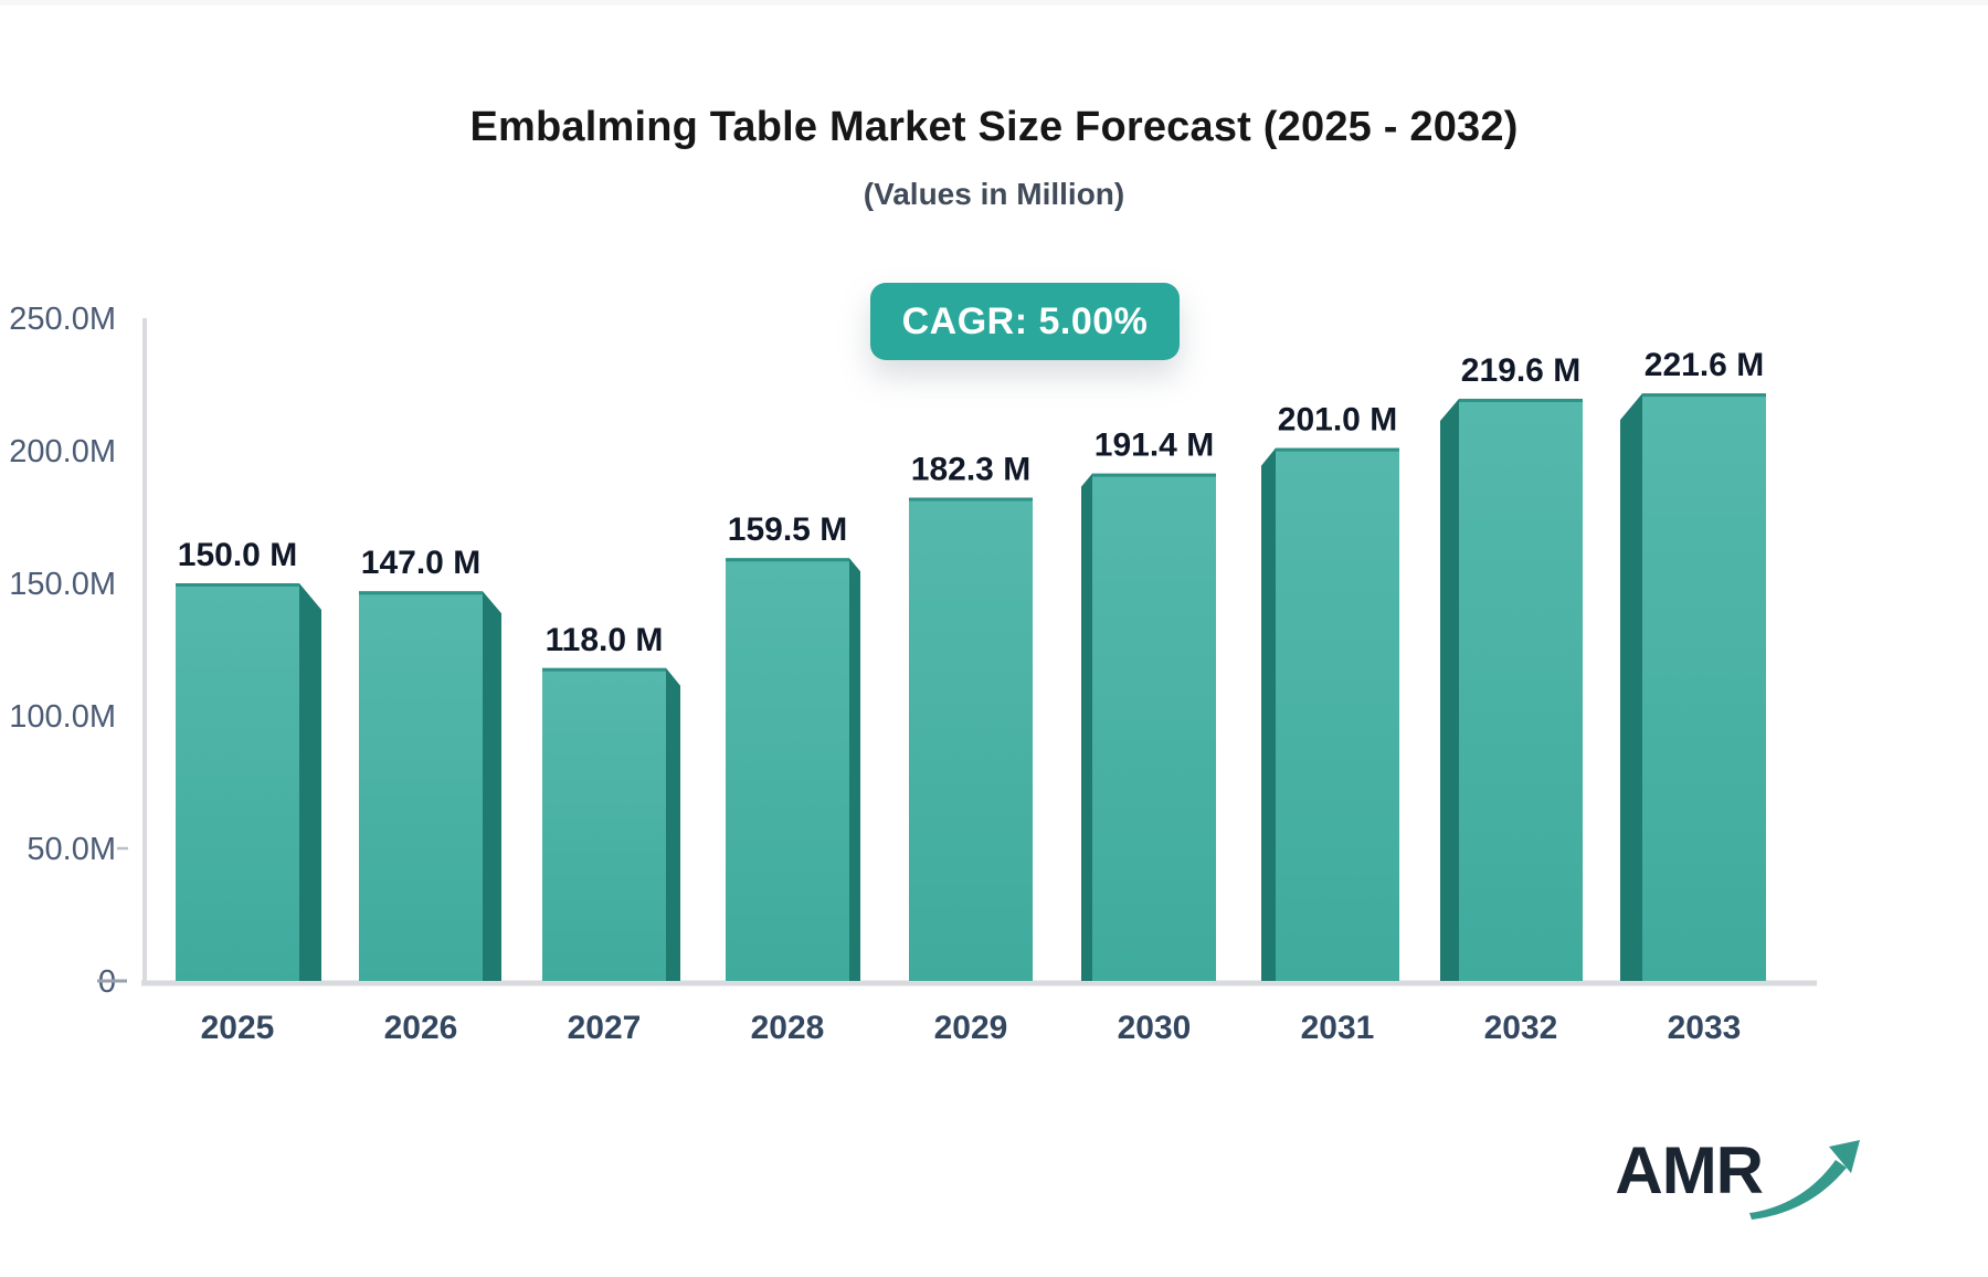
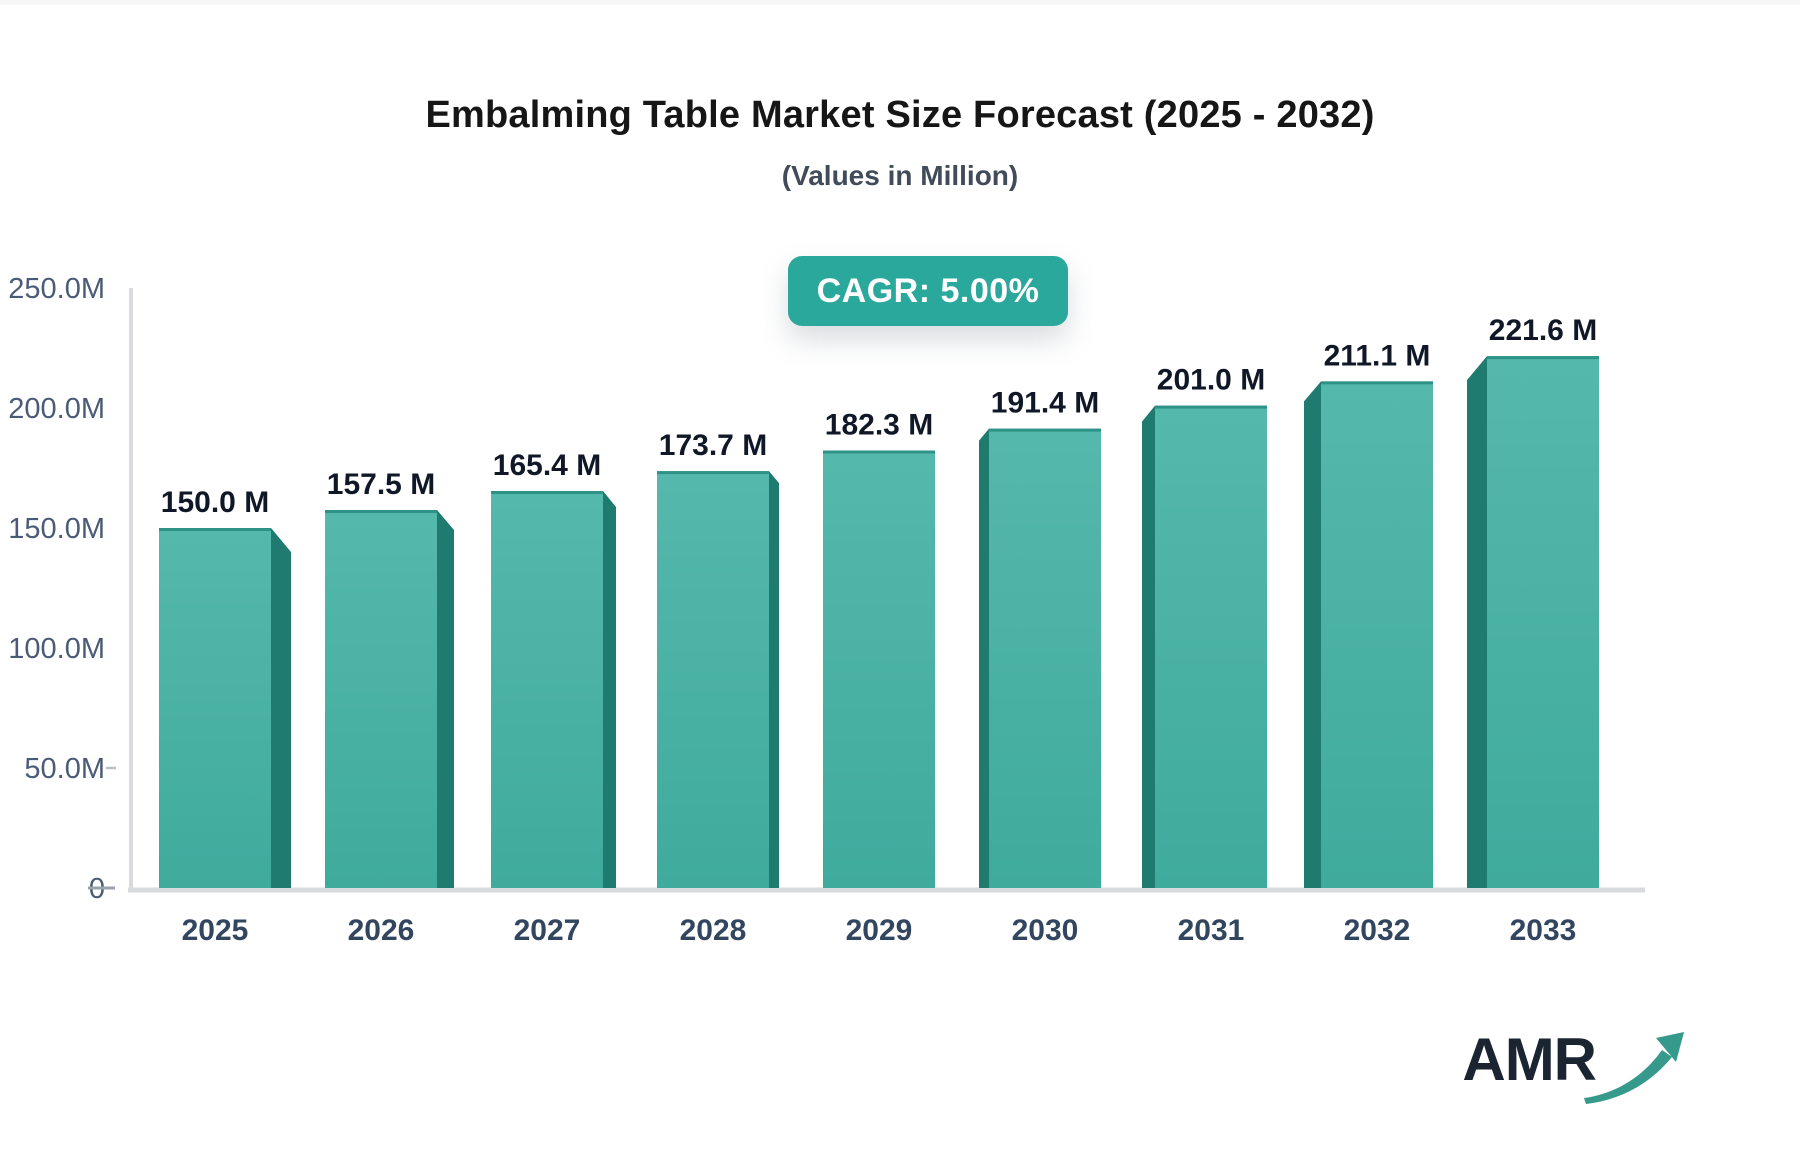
2026: 147.0 -> 157.5
2027: 118.0 -> 165.4
2028: 159.5 -> 173.7
2032: 219.6 -> 211.1
